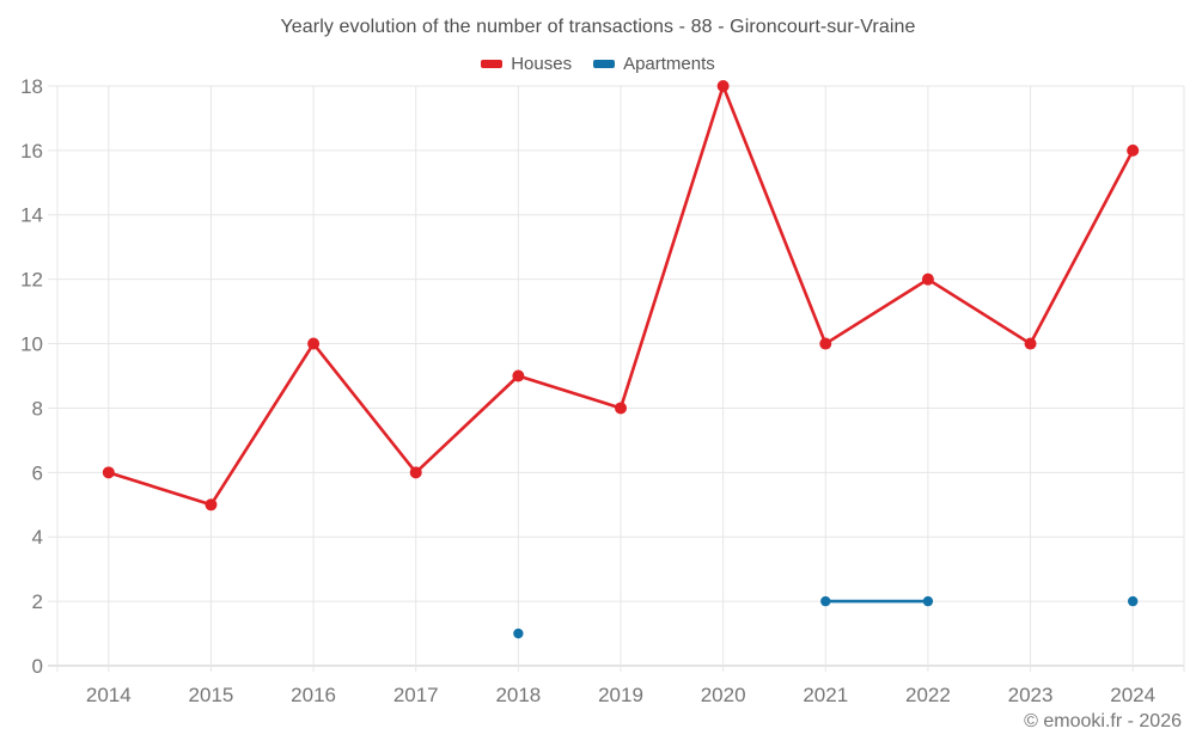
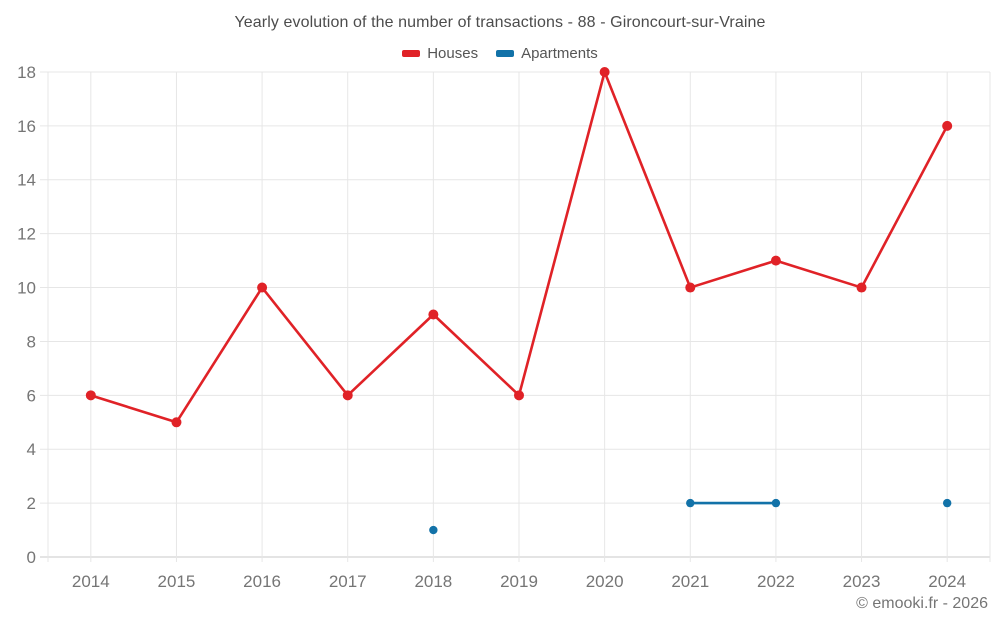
Houses/2019: 8 -> 6
Houses/2022: 12 -> 11
